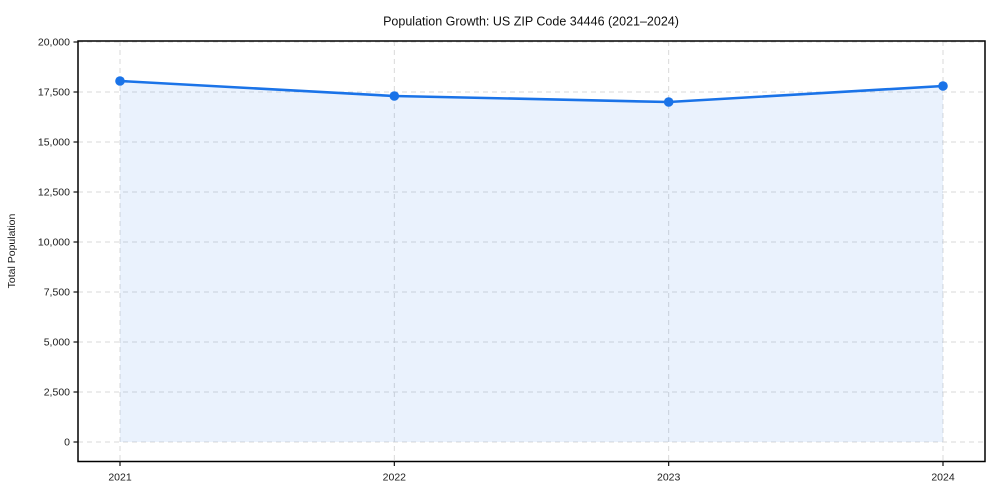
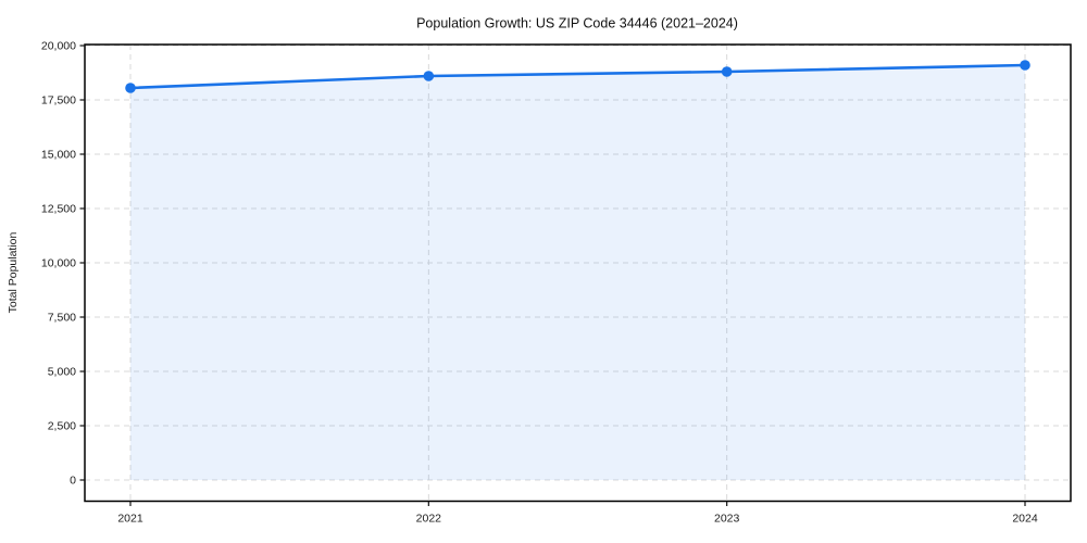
2022: 17300 -> 18600
2023: 17000 -> 18800
2024: 17800 -> 19100
